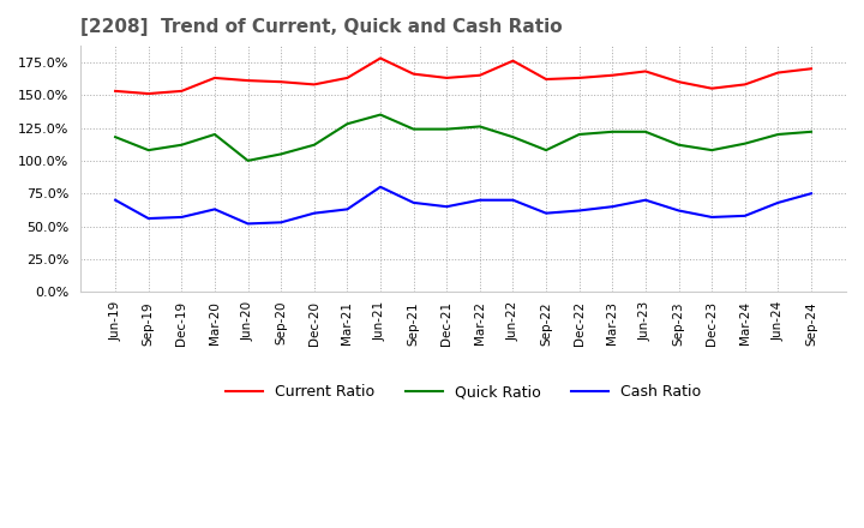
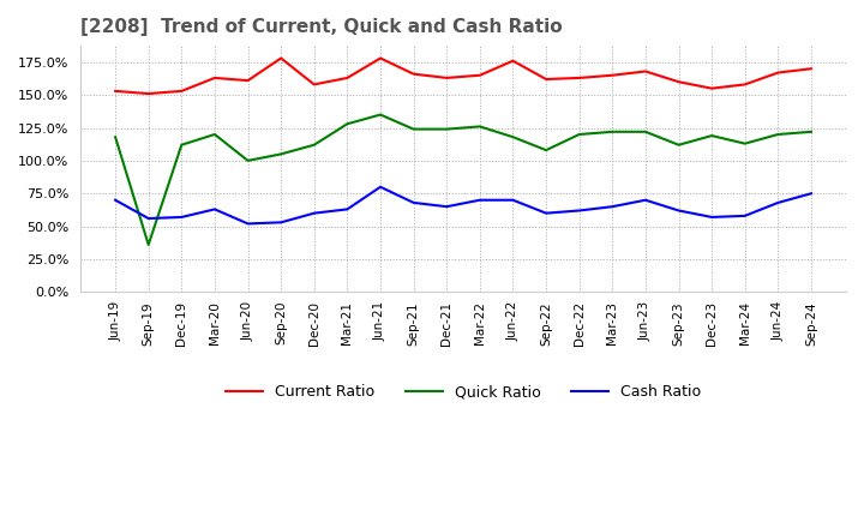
Quick Ratio/Sep-19: 108% -> 36%
Current Ratio/Sep-20: 160% -> 178%
Quick Ratio/Dec-23: 108% -> 119%
